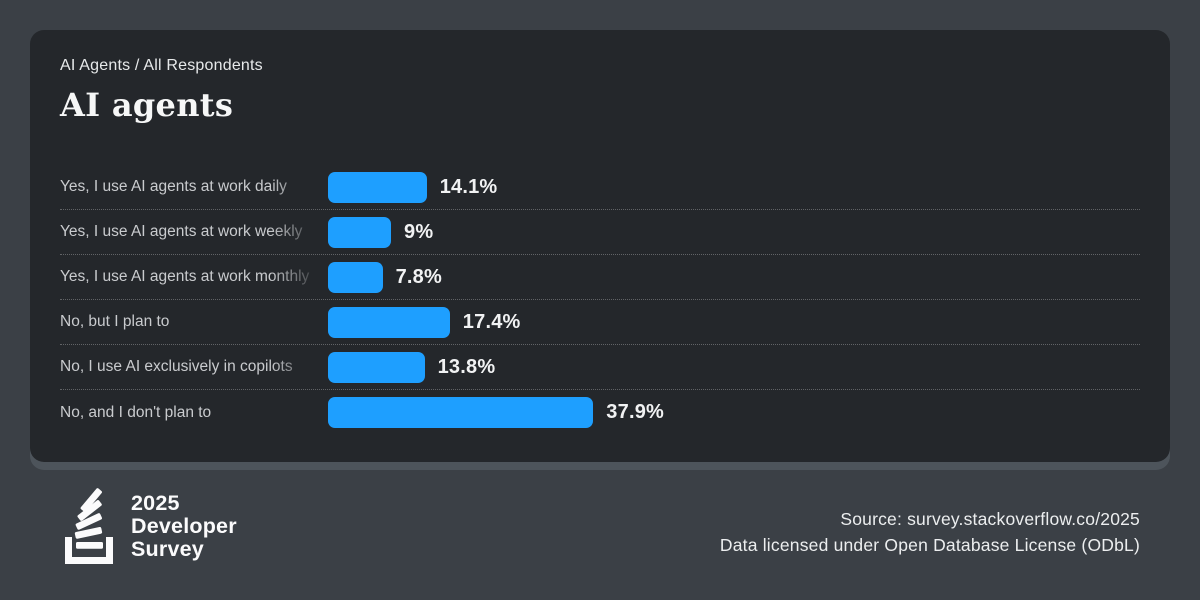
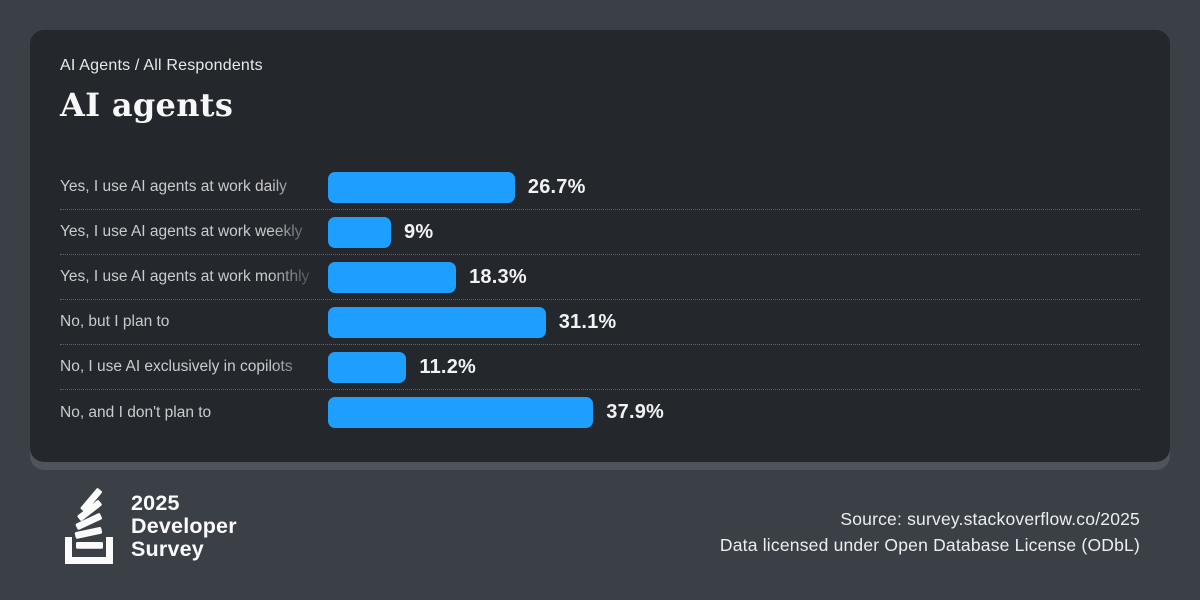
Yes, I use AI agents at work daily: 14.1% -> 26.7%
Yes, I use AI agents at work monthly: 7.8% -> 18.3%
No, but I plan to: 17.4% -> 31.1%
No, I use AI exclusively in copilots: 13.8% -> 11.2%
